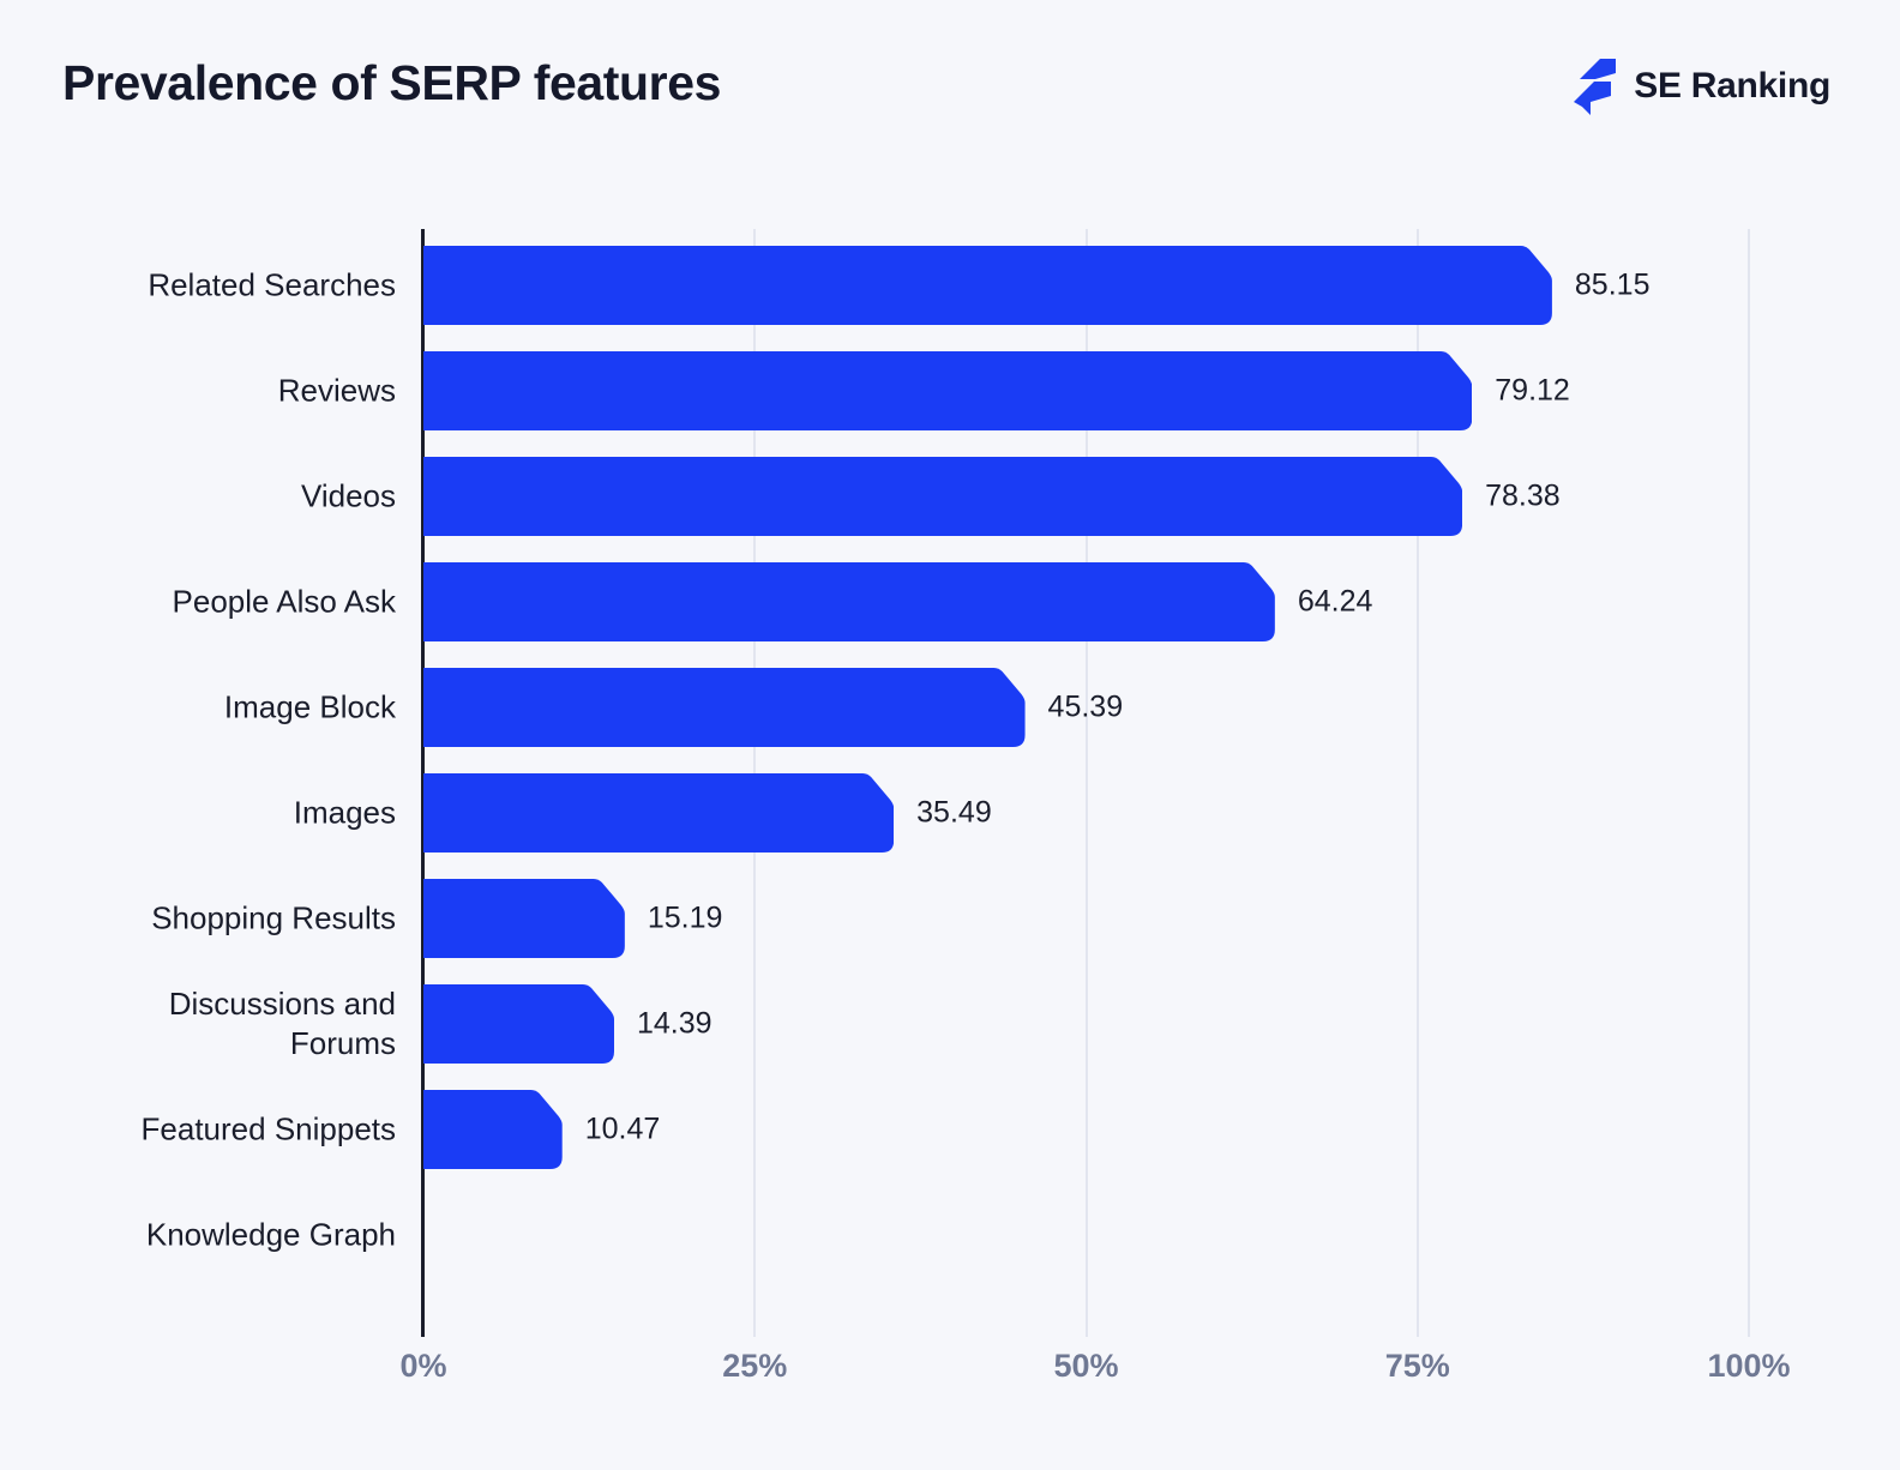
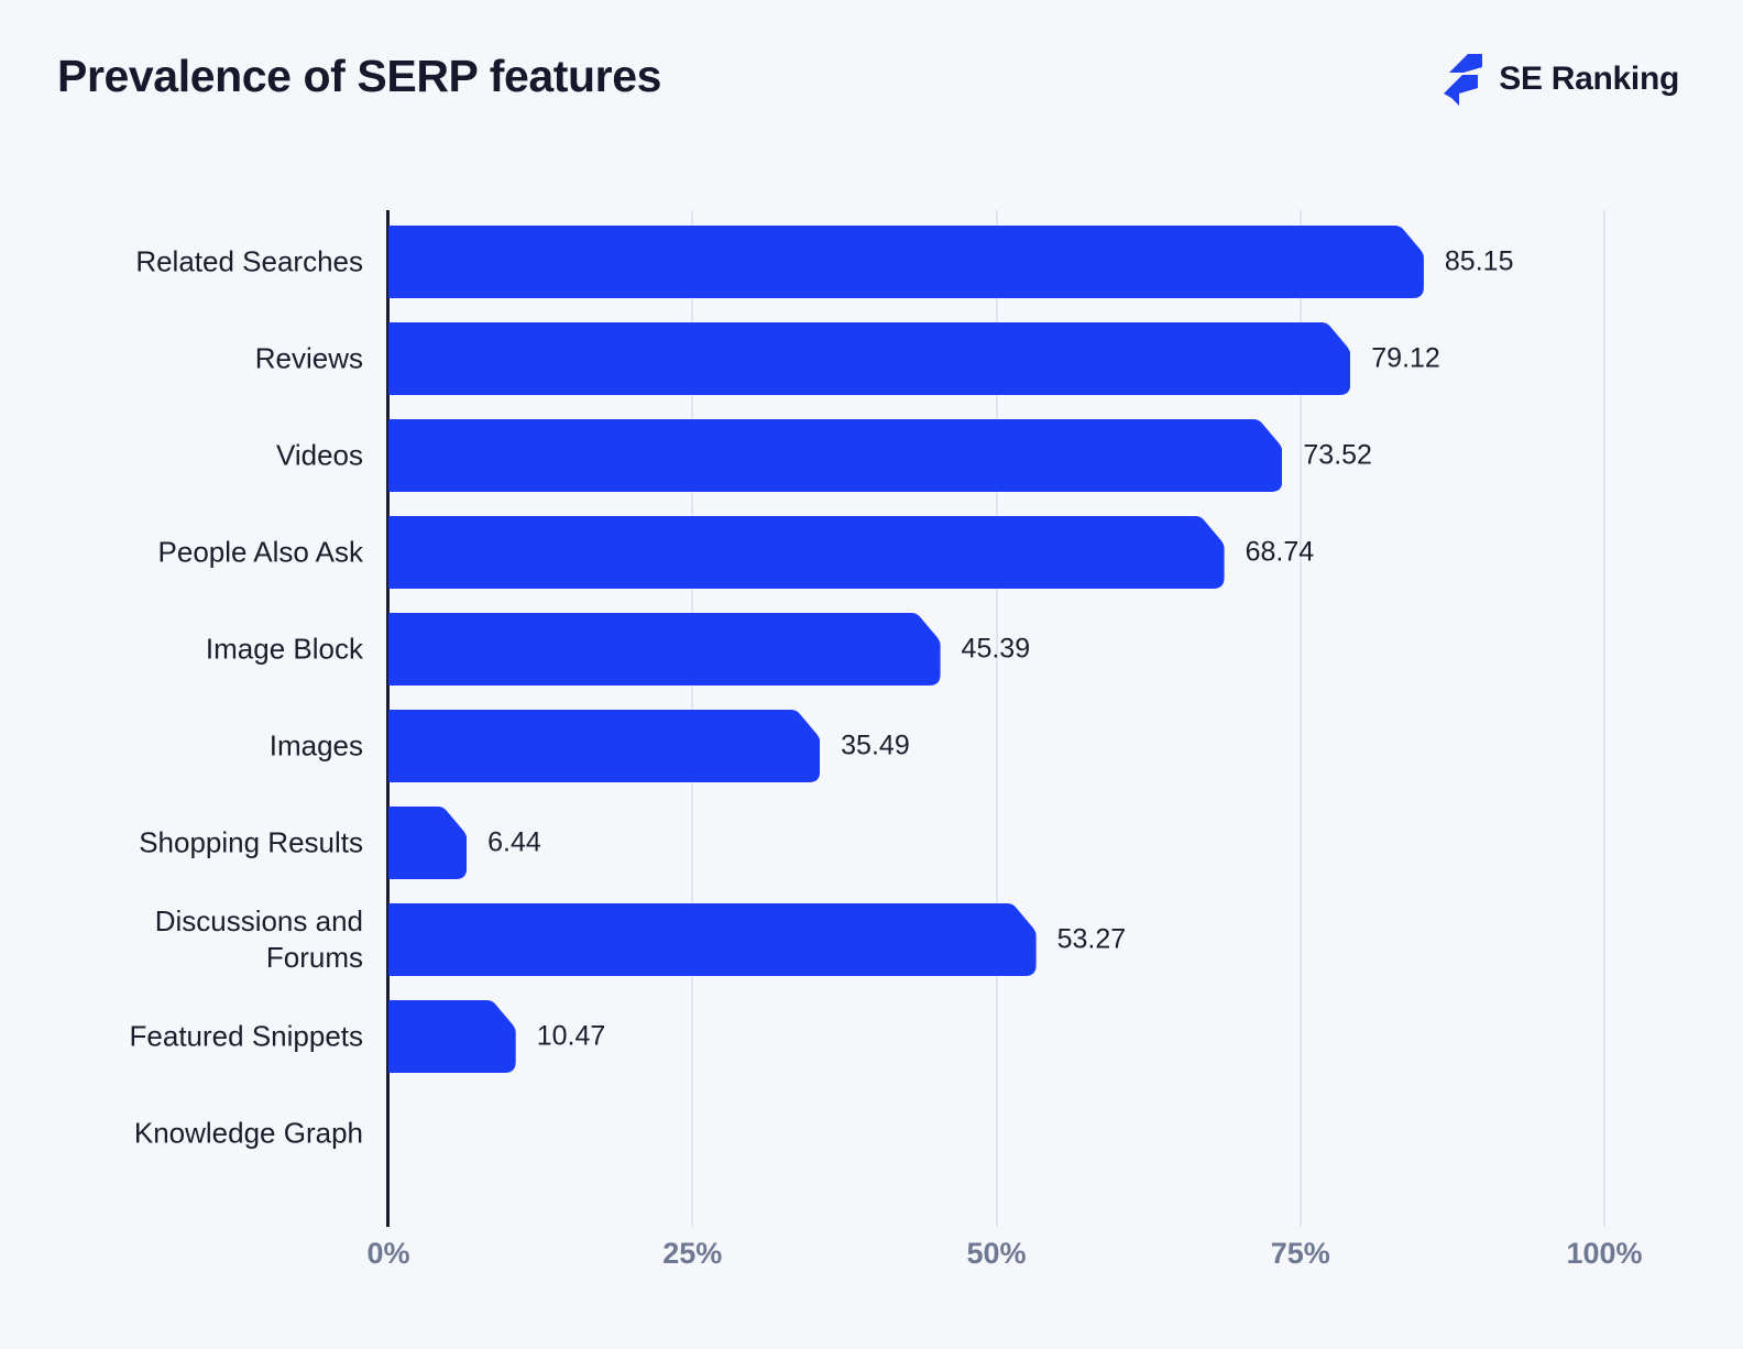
Videos: 78.38 -> 73.52
People Also Ask: 64.24 -> 68.74
Shopping Results: 15.19 -> 6.44
Discussions and Forums: 14.39 -> 53.27
